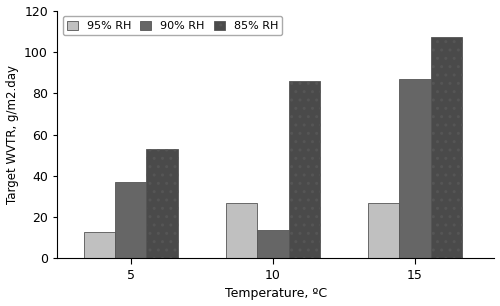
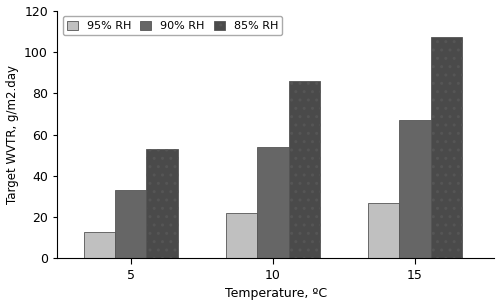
90% RH/5: 37 -> 33
95% RH/10: 27 -> 22
90% RH/10: 14 -> 54
90% RH/15: 87 -> 67
